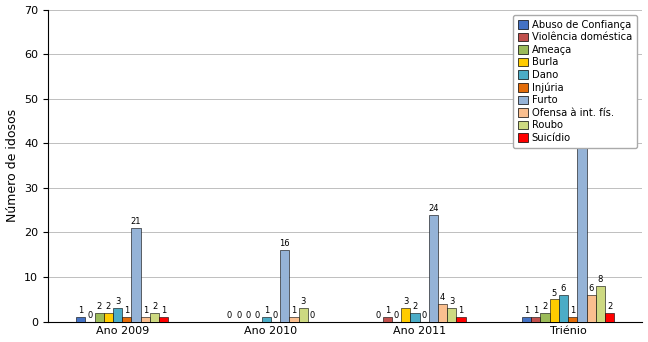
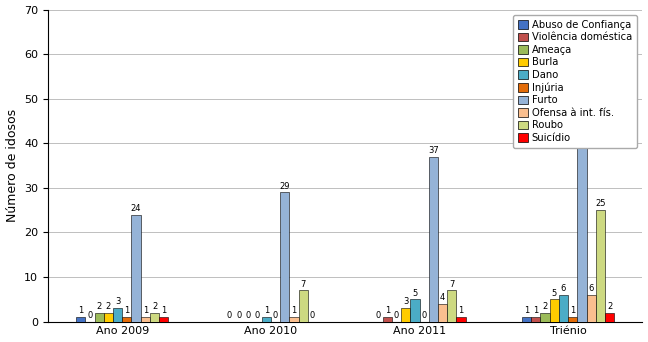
Furto/Ano 2009: 21 -> 24
Furto/Ano 2010: 16 -> 29
Roubo/Ano 2010: 3 -> 7
Dano/Ano 2011: 2 -> 5
Furto/Ano 2011: 24 -> 37
Roubo/Ano 2011: 3 -> 7
Roubo/Triénio: 8 -> 25
